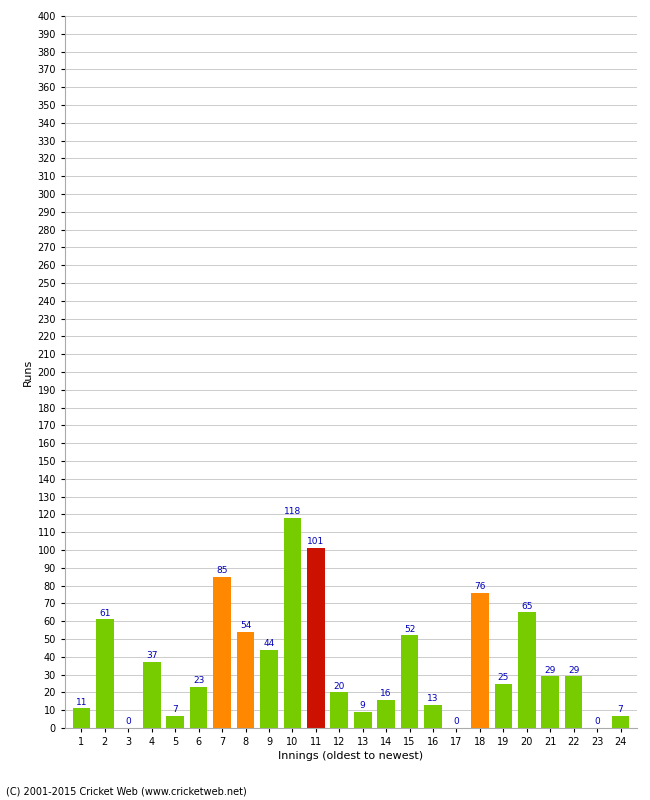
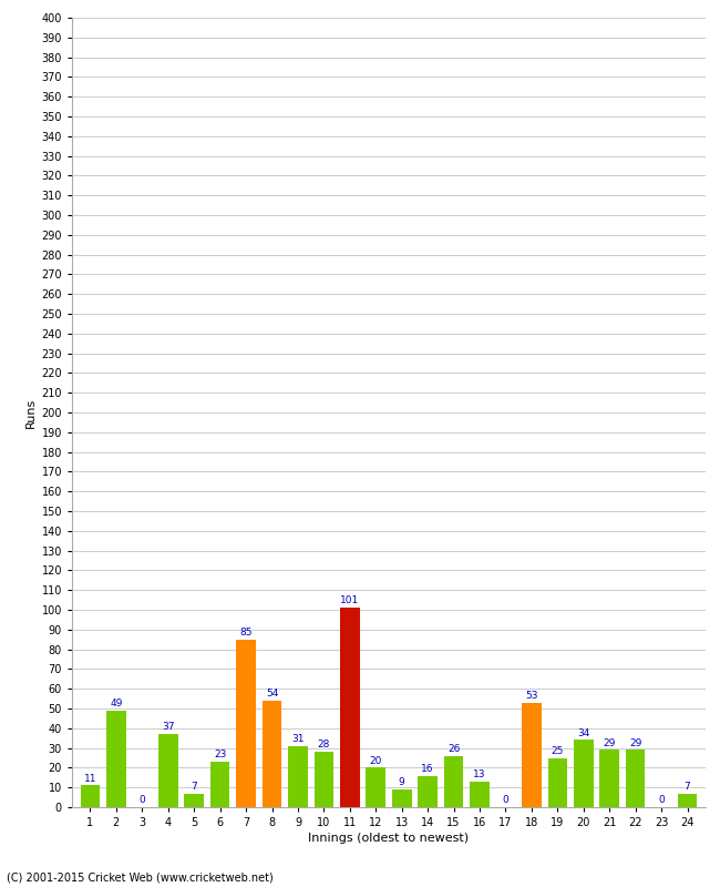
2: 61 -> 49
9: 44 -> 31
10: 118 -> 28
15: 52 -> 26
18: 76 -> 53
20: 65 -> 34
